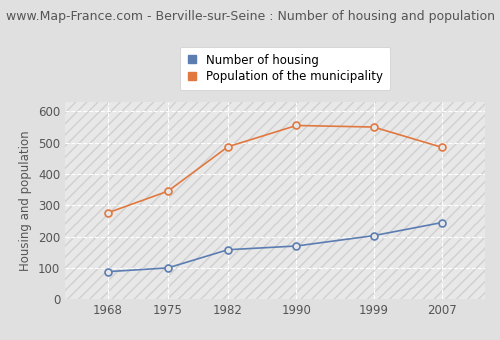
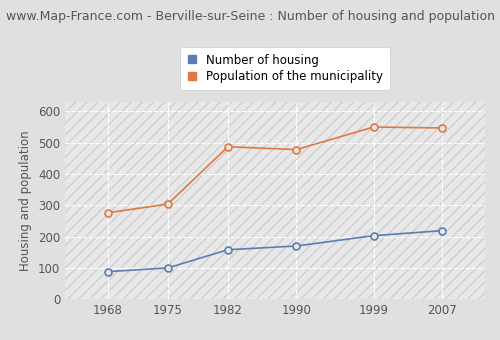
Population of the municipality/1975: 345 -> 304
Population of the municipality/1990: 555 -> 478
Number of housing/2007: 245 -> 219
Population of the municipality/2007: 485 -> 547
